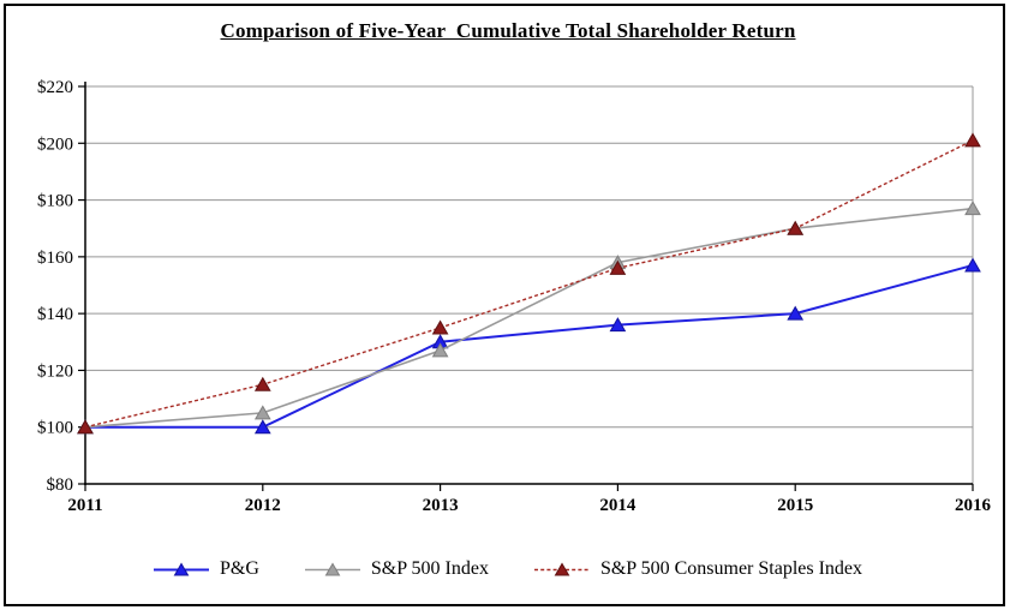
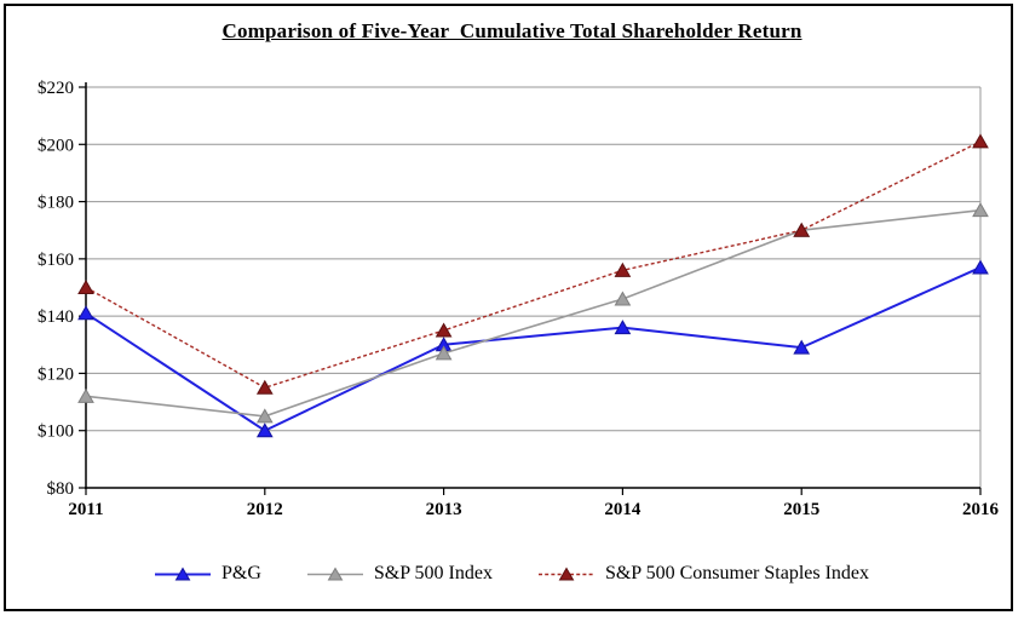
P&G/2011: $100 -> $141
S&P 500 Index/2011: $100 -> $112
S&P 500 Consumer Staples Index/2011: $100 -> $150
S&P 500 Index/2014: $158 -> $146
P&G/2015: $140 -> $129
